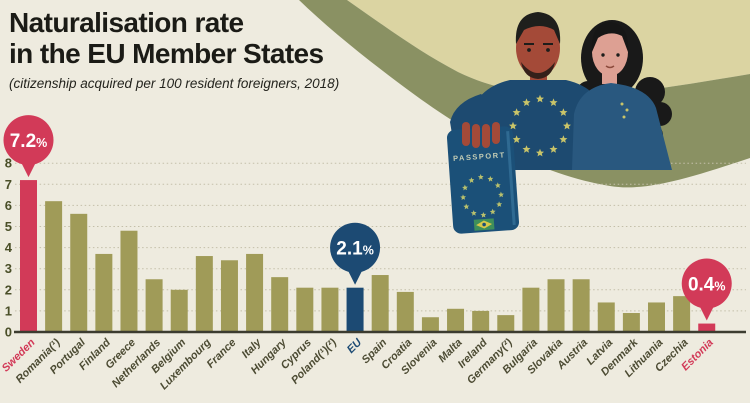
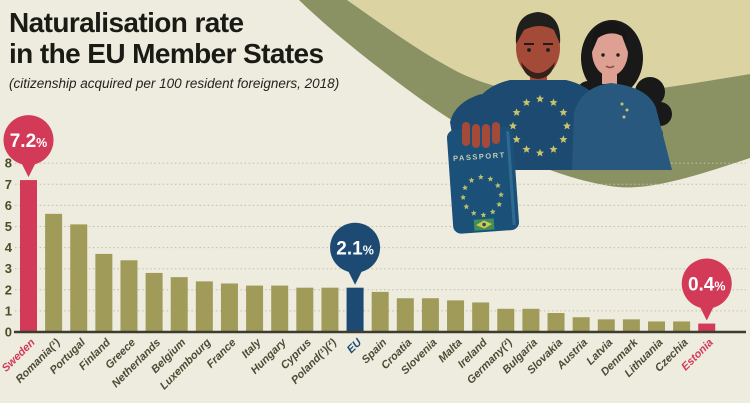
Romania(¹): 6.2 -> 5.6
Portugal: 5.6 -> 5.1
Greece: 4.8 -> 3.4
Netherlands: 2.5 -> 2.8
Belgium: 2.0 -> 2.6
Luxembourg: 3.6 -> 2.4
France: 3.4 -> 2.3
Italy: 3.7 -> 2.2
Hungary: 2.6 -> 2.2
Spain: 2.7 -> 1.9
Croatia: 1.9 -> 1.6
Slovenia: 0.7 -> 1.6
Malta: 1.1 -> 1.5
Ireland: 1.0 -> 1.4
Germany(²): 0.8 -> 1.1
Bulgaria: 2.1 -> 1.1
Slovakia: 2.5 -> 0.9
Austria: 2.5 -> 0.7
Latvia: 1.4 -> 0.6
Denmark: 0.9 -> 0.6
Lithuania: 1.4 -> 0.5
Czechia: 1.7 -> 0.5
